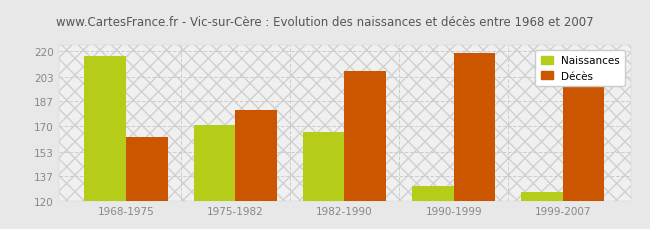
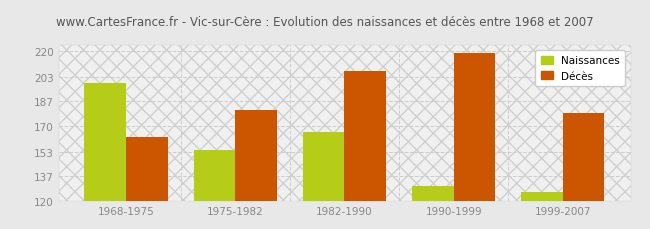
Naissances/1968-1975: 217 -> 199
Naissances/1975-1982: 171 -> 154
Décès/1999-2007: 197 -> 179
